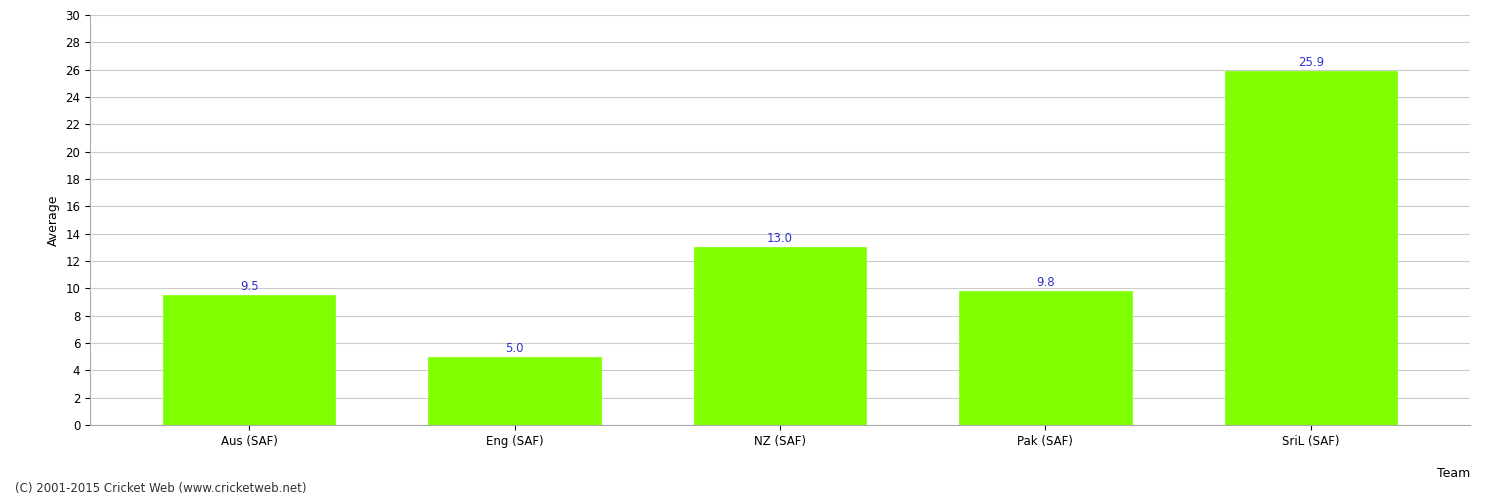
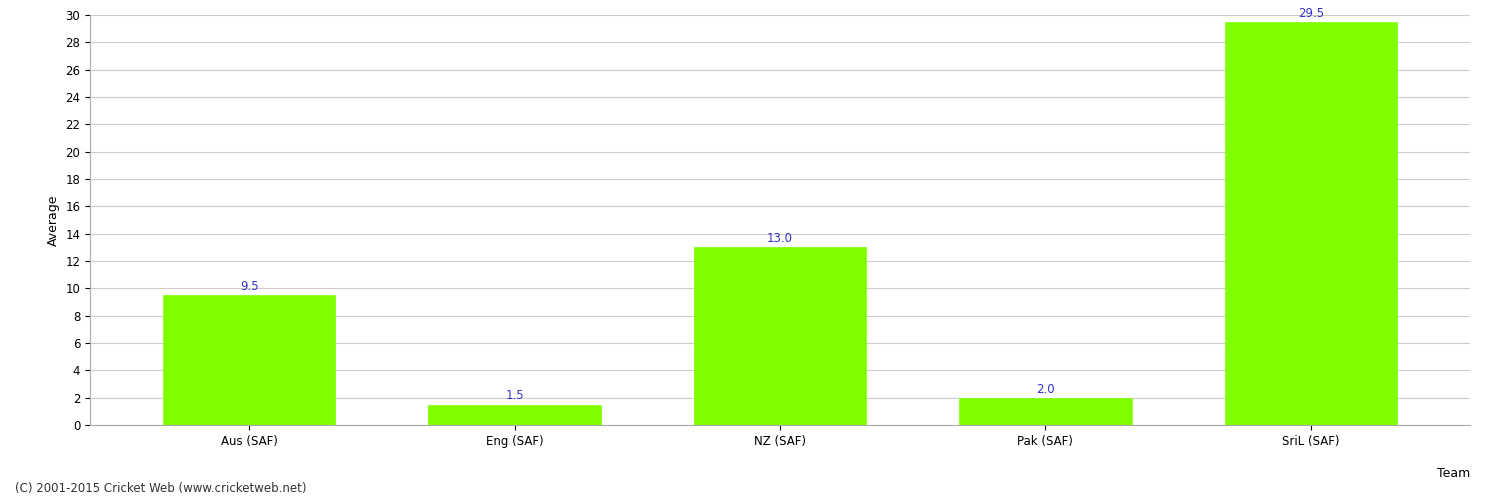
Eng (SAF): 5.0 -> 1.5
Pak (SAF): 9.8 -> 2.0
SriL (SAF): 25.9 -> 29.5
